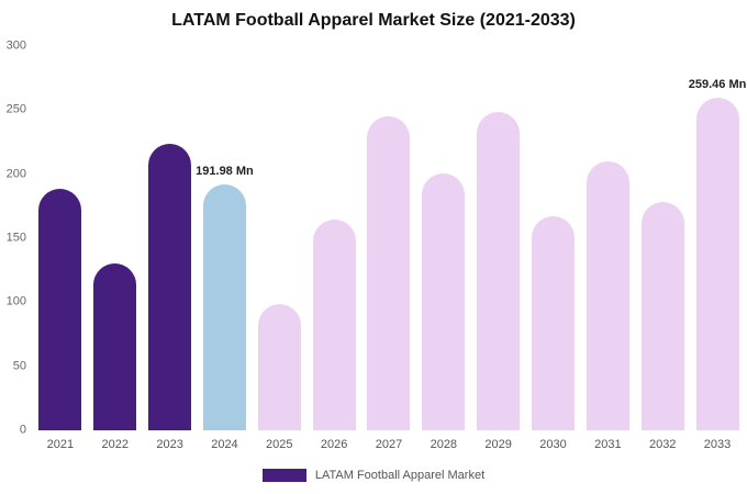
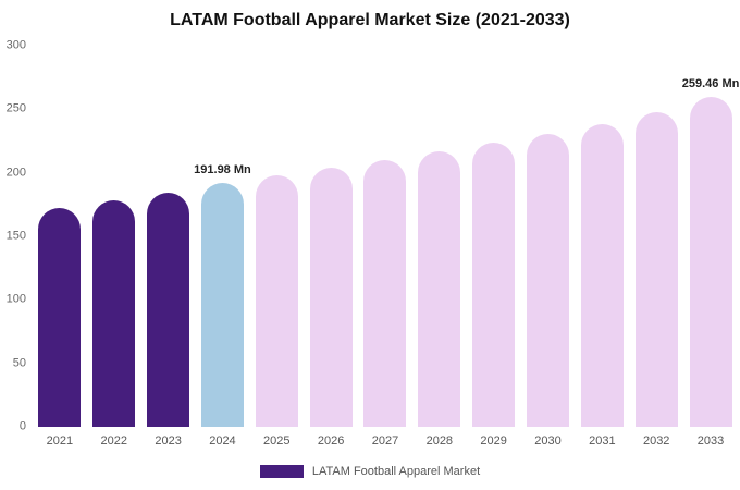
2021: 189 -> 172
2022: 130 -> 178
2023: 224 -> 184
2025: 99 -> 198
2026: 165 -> 204
2027: 245 -> 210
2028: 201 -> 216
2029: 249 -> 224
2030: 167 -> 230
2031: 210 -> 238
2032: 178 -> 248
